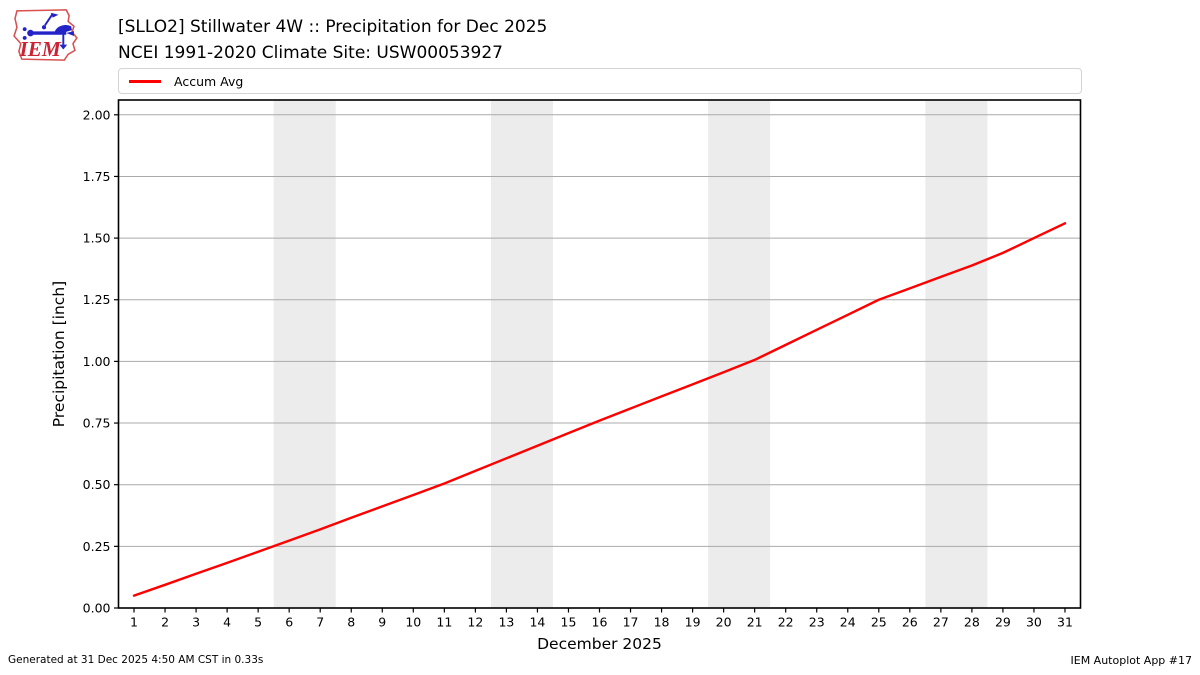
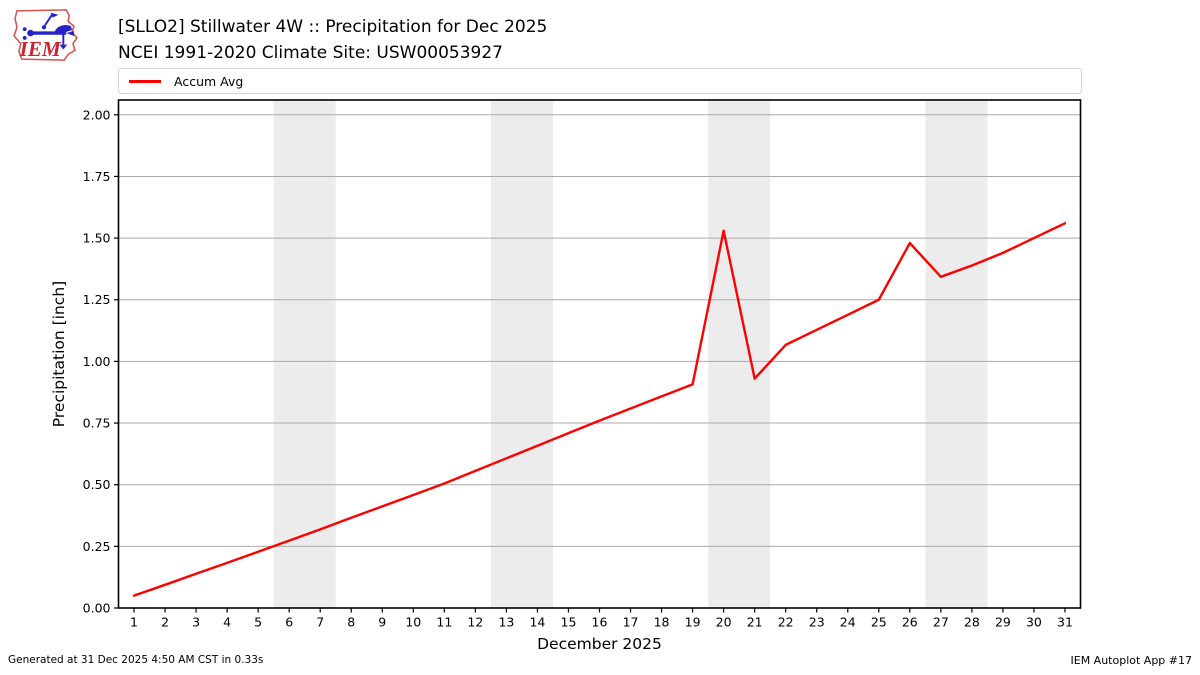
20: 0.96 -> 1.53
21: 1.01 -> 0.93
26: 1.30 -> 1.48
